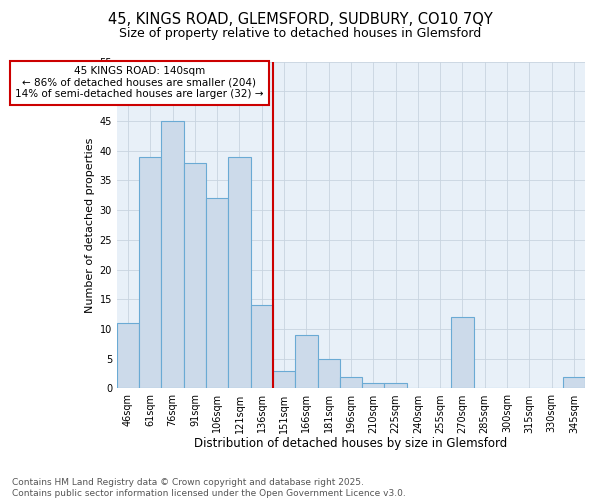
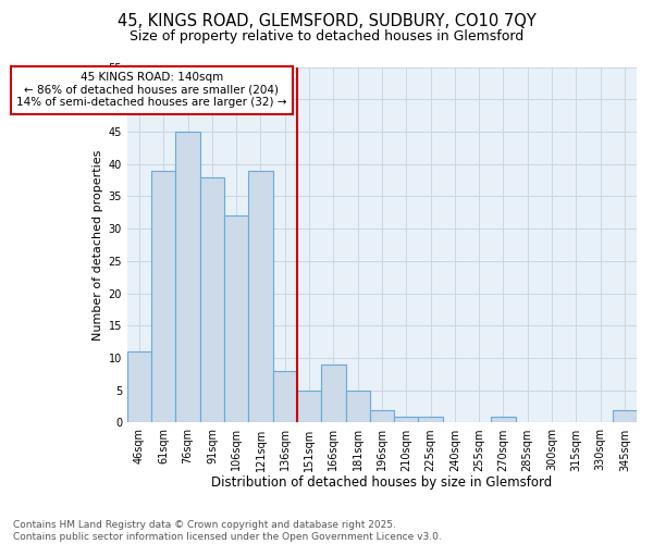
136sqm: 14 -> 8
151sqm: 3 -> 5
270sqm: 12 -> 1
